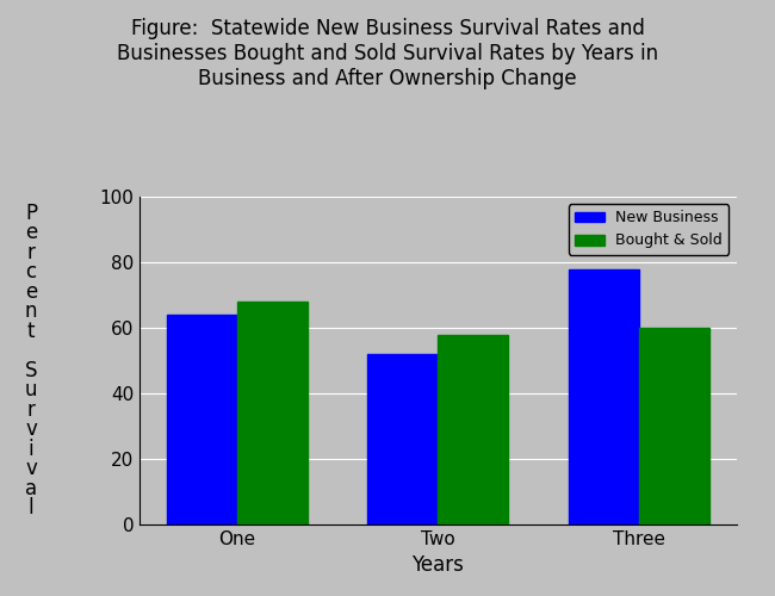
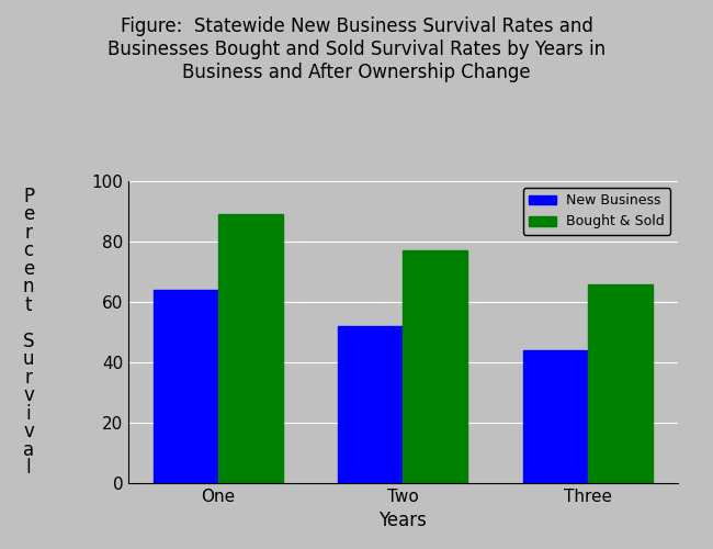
Bought & Sold/One: 68 -> 89
Bought & Sold/Two: 58 -> 77
New Business/Three: 78 -> 44
Bought & Sold/Three: 60 -> 66
